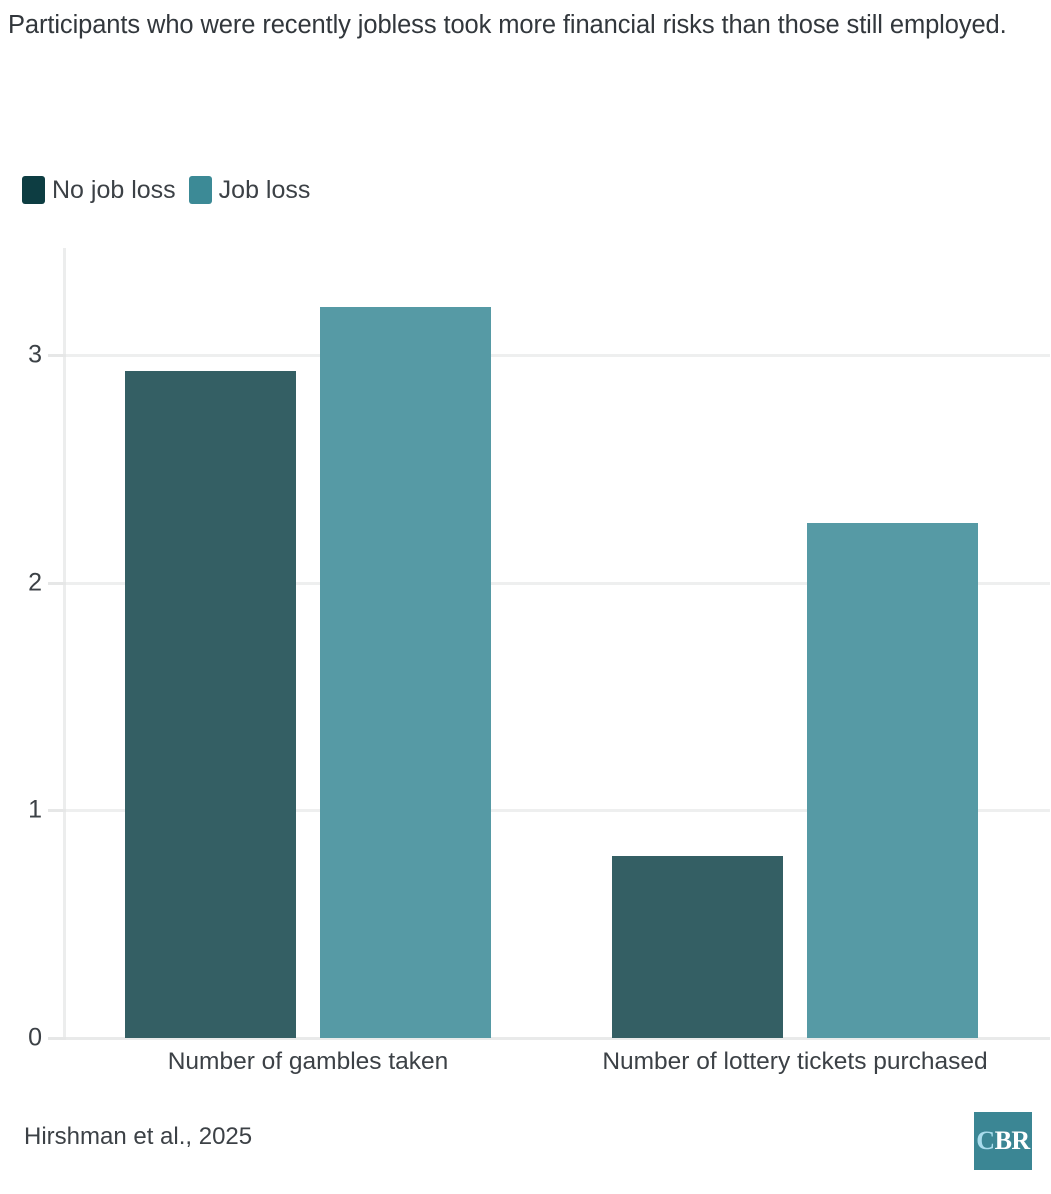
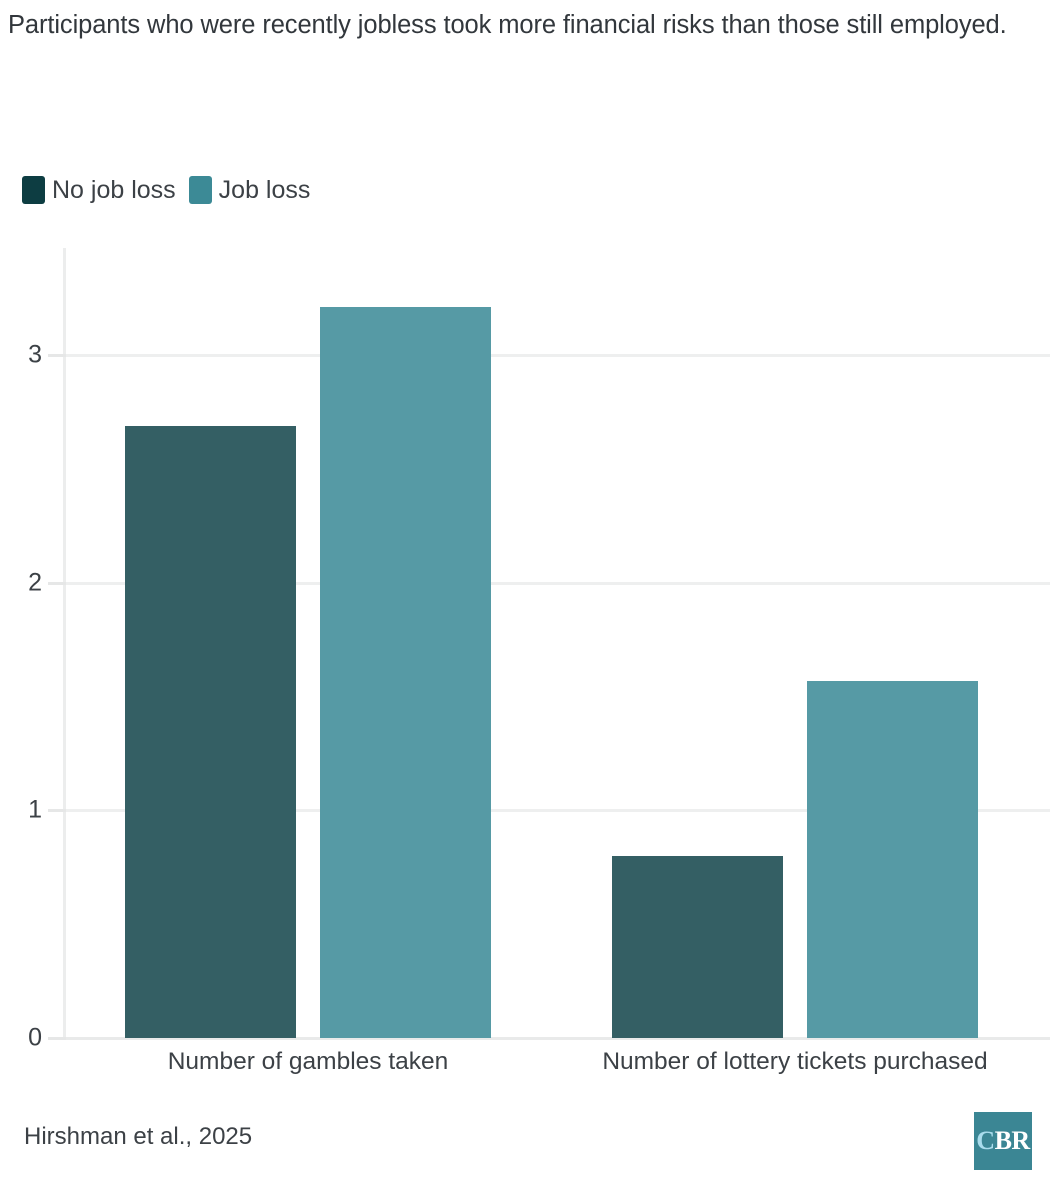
No job loss/Number of gambles taken: 2.93 -> 2.69
Job loss/Number of lottery tickets purchased: 2.26 -> 1.57
